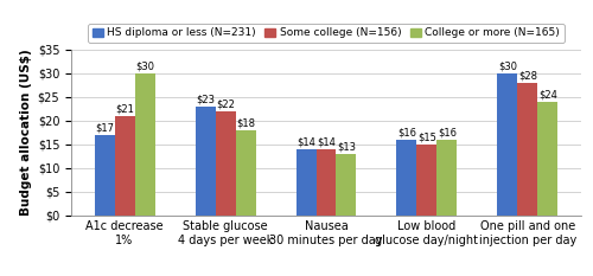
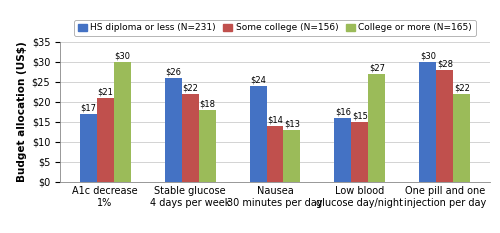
HS diploma or less (N=231)/Stable glucose 4 days per week: $23 -> $26
HS diploma or less (N=231)/Nausea 30 minutes per day: $14 -> $24
College or more (N=165)/Low blood glucose day/night: $16 -> $27
College or more (N=165)/One pill and one injection per day: $24 -> $22
